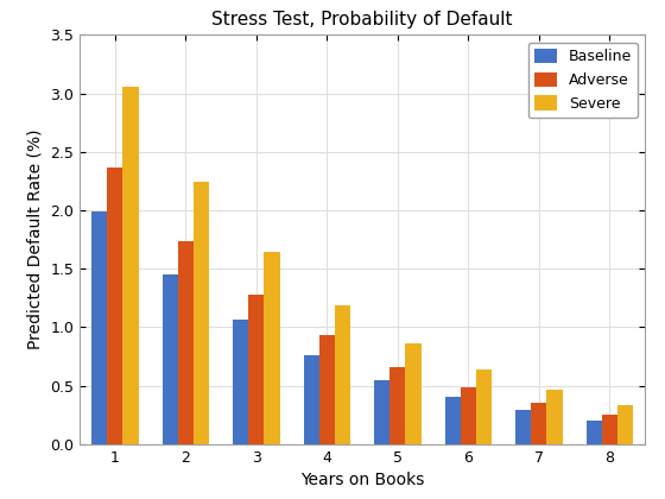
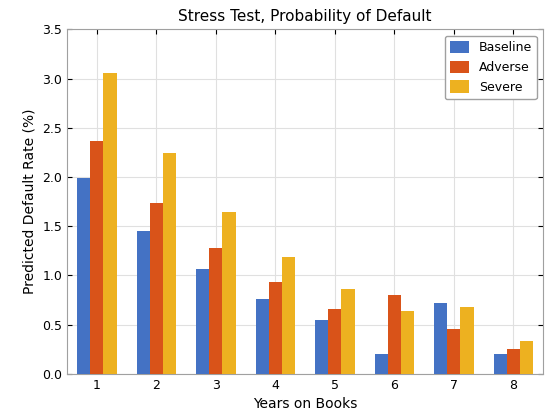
Baseline/6: 0.40 -> 0.20
Adverse/6: 0.49 -> 0.80
Baseline/7: 0.29 -> 0.72
Adverse/7: 0.35 -> 0.46
Severe/7: 0.47 -> 0.68
